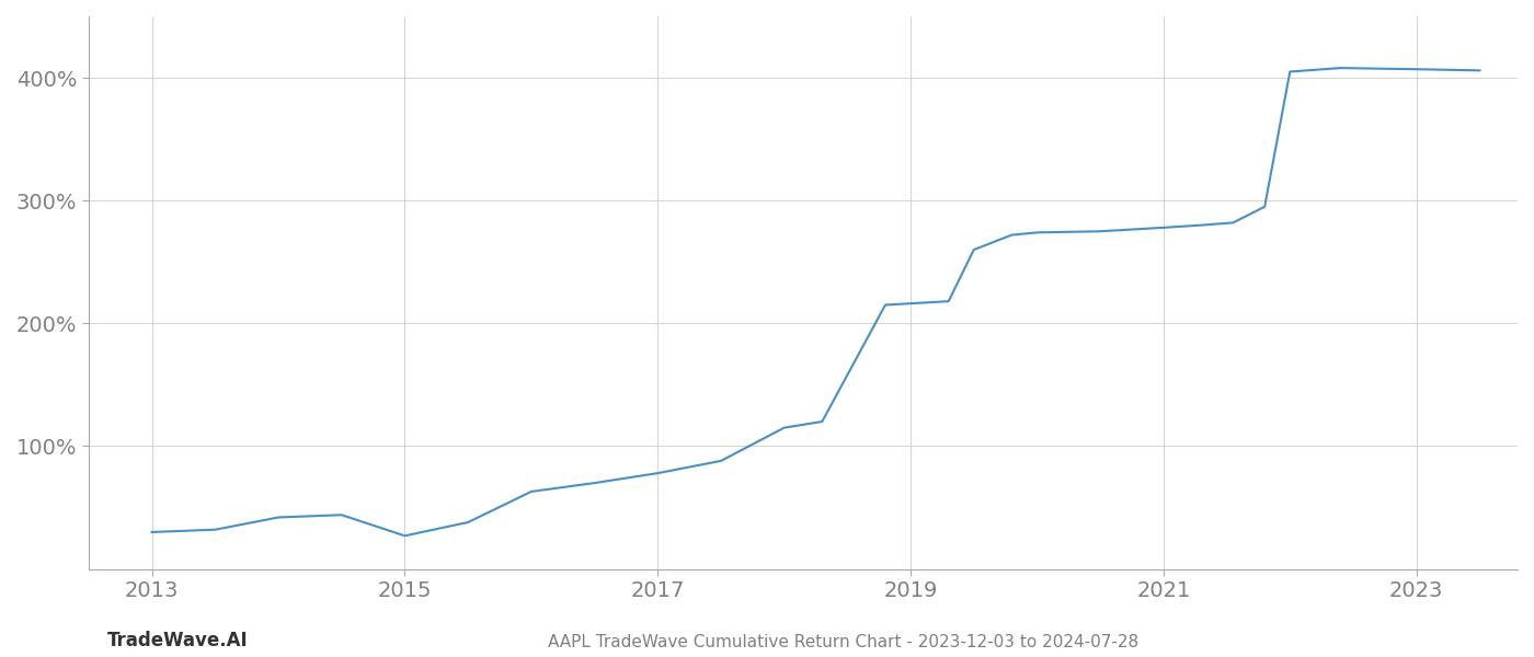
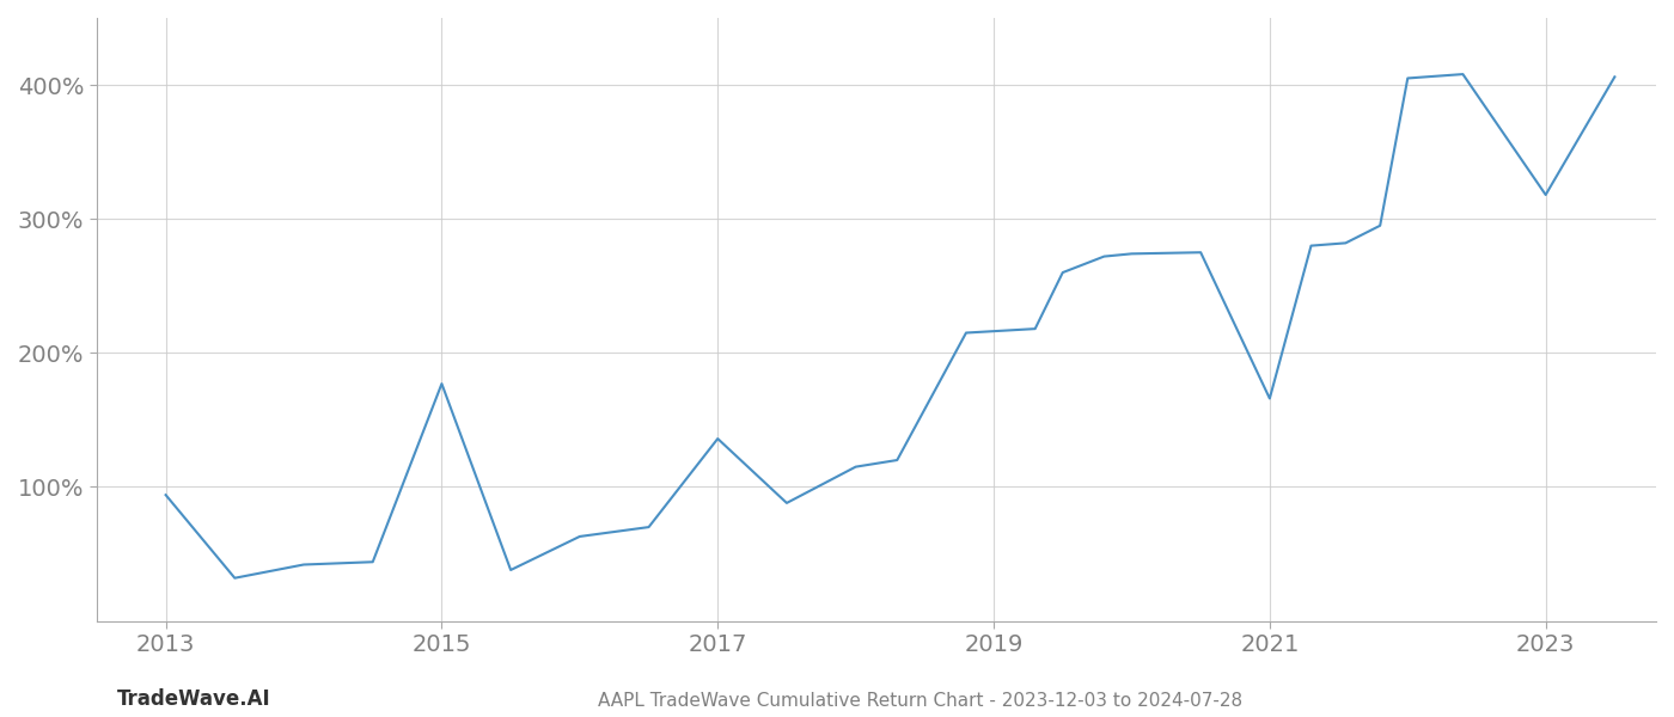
2013: 30% -> 94%
2015: 27% -> 177%
2017: 78% -> 136%
2021: 278% -> 166%
2023: 407% -> 318%
